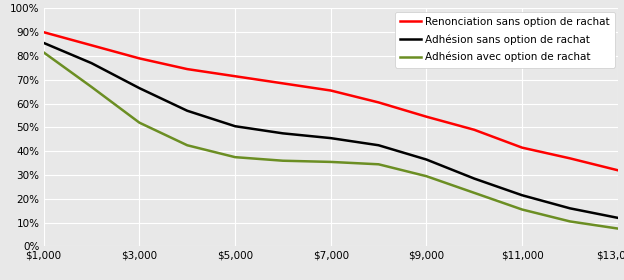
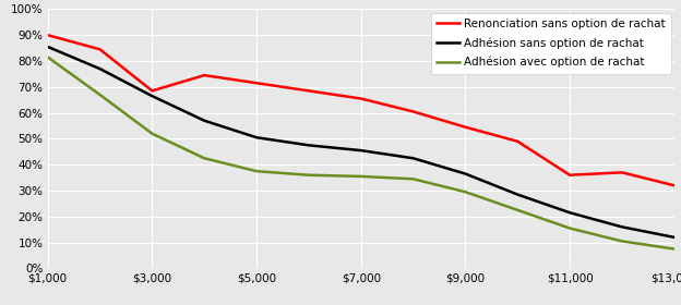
Renonciation sans option de rachat/$3,000: 79.0% -> 68.5%
Renonciation sans option de rachat/$11,000: 41.5% -> 36.0%
